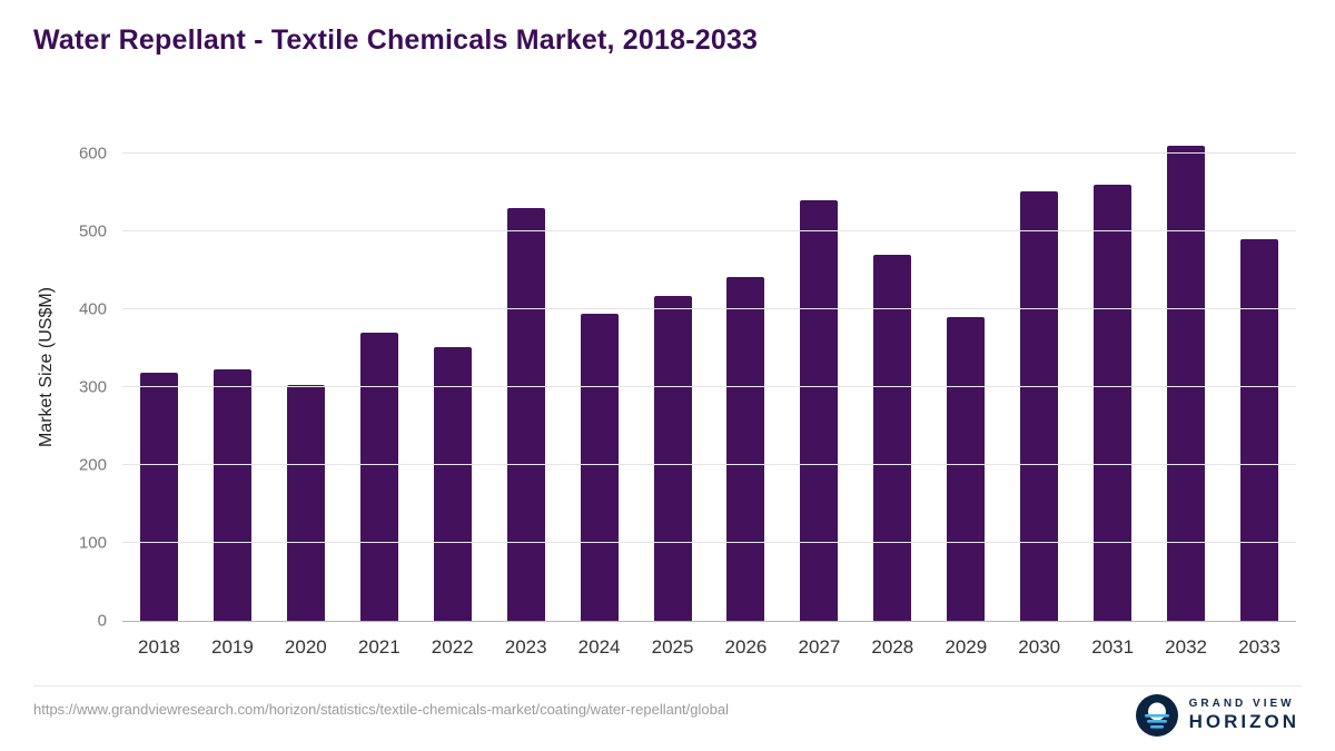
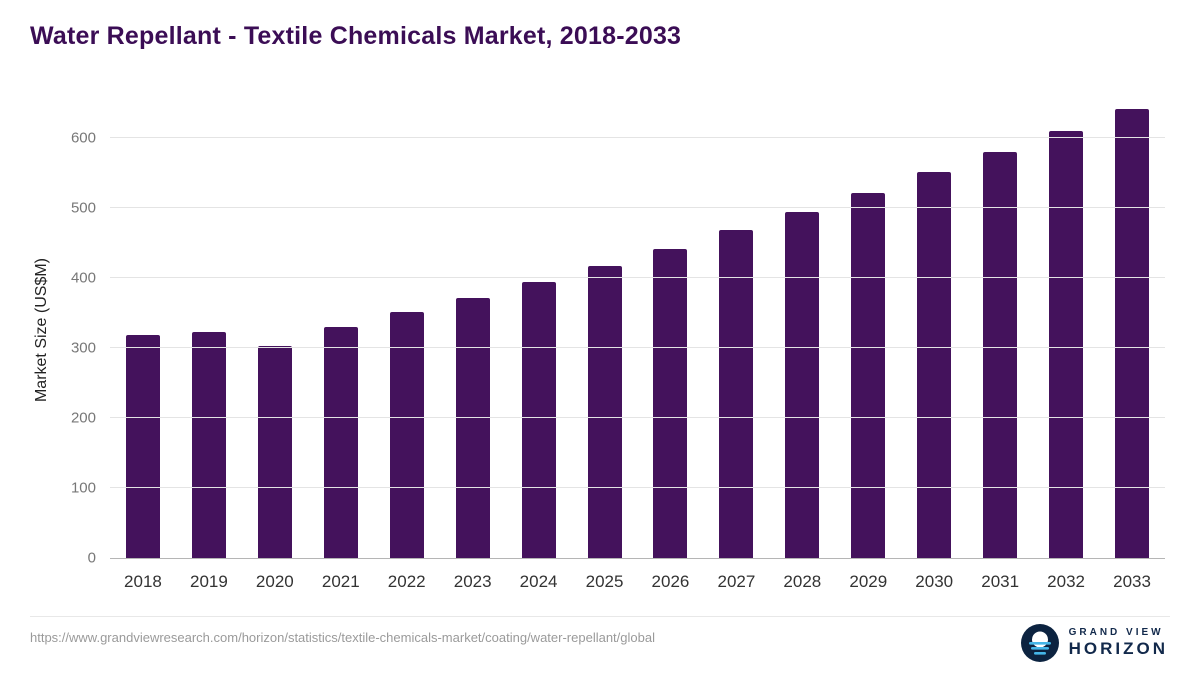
2021: 370 -> 330
2023: 530 -> 370
2027: 540 -> 470
2028: 470 -> 500
2029: 390 -> 520
2031: 560 -> 580
2033: 490 -> 640
